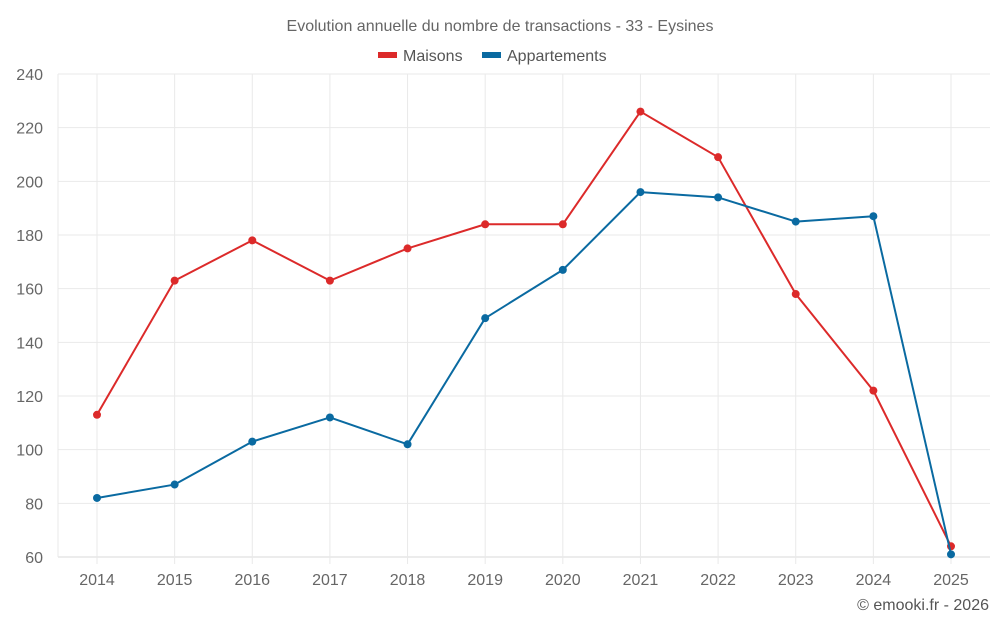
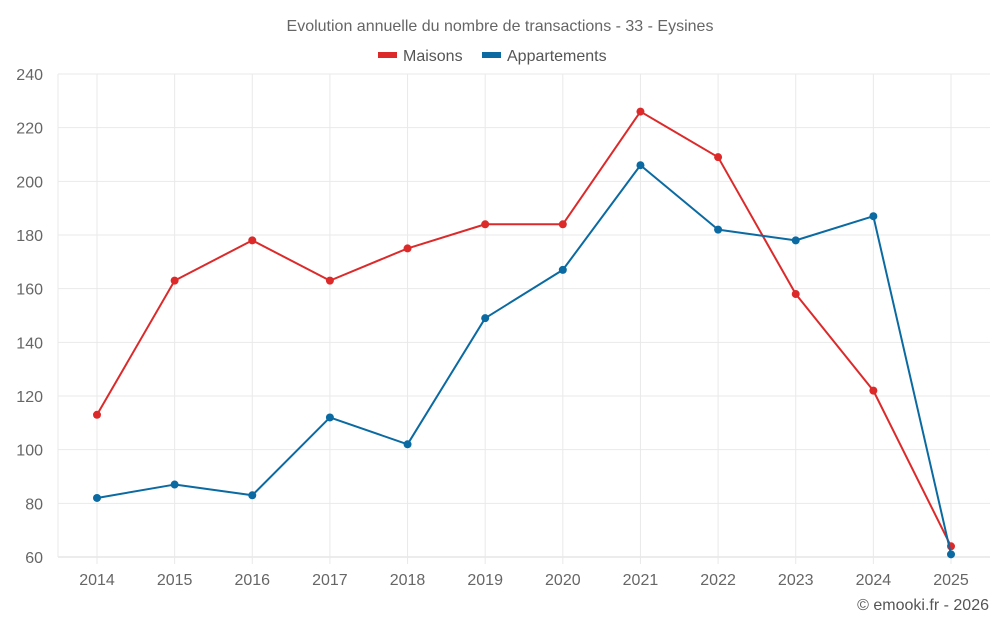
Appartements/2016: 103 -> 83
Appartements/2021: 196 -> 206
Appartements/2022: 194 -> 182
Appartements/2023: 185 -> 178
